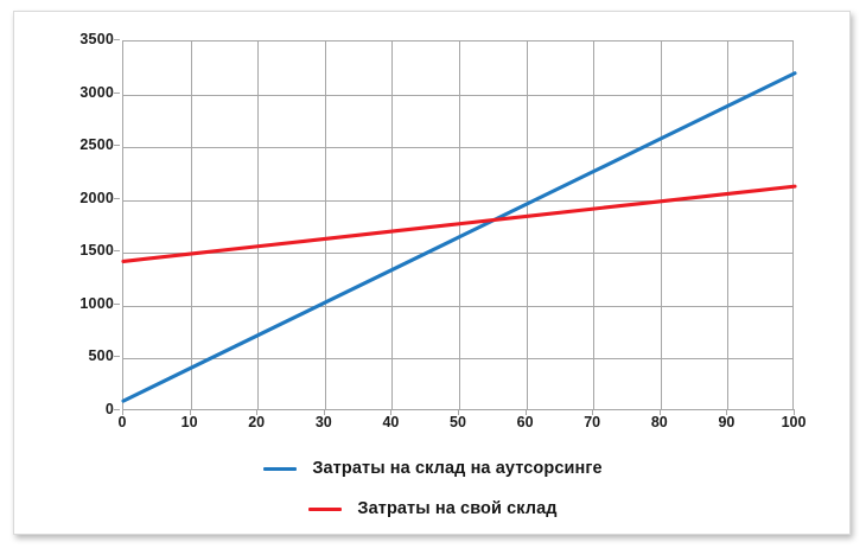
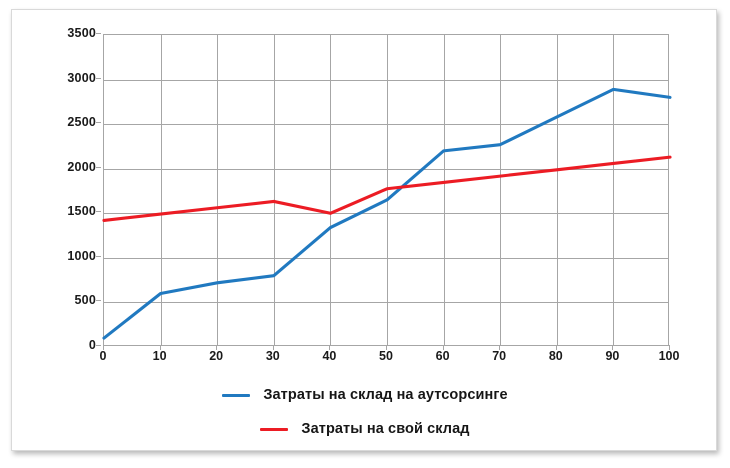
Затраты на склад на аутсорсинге/10: 400 -> 600
Затраты на склад на аутсорсинге/30: 1000 -> 800
Затраты на свой склад/40: 1700 -> 1500
Затраты на склад на аутсорсинге/60: 2000 -> 2200
Затраты на склад на аутсорсинге/100: 3200 -> 2800
